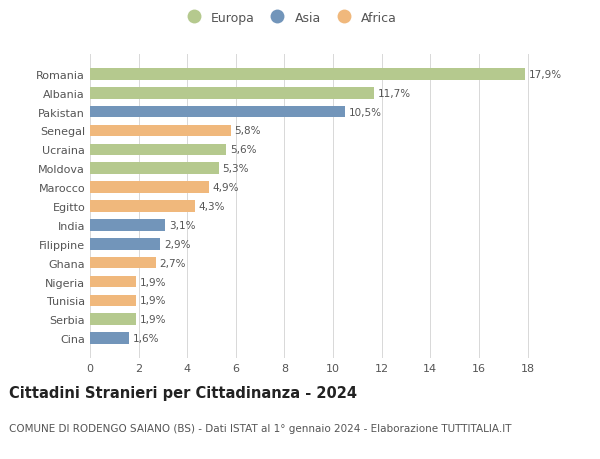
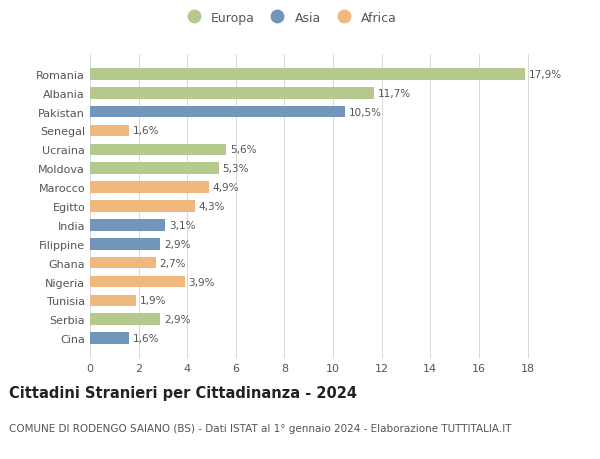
Senegal: 5,8% -> 1,6%
Nigeria: 1,9% -> 3,9%
Serbia: 1,9% -> 2,9%
